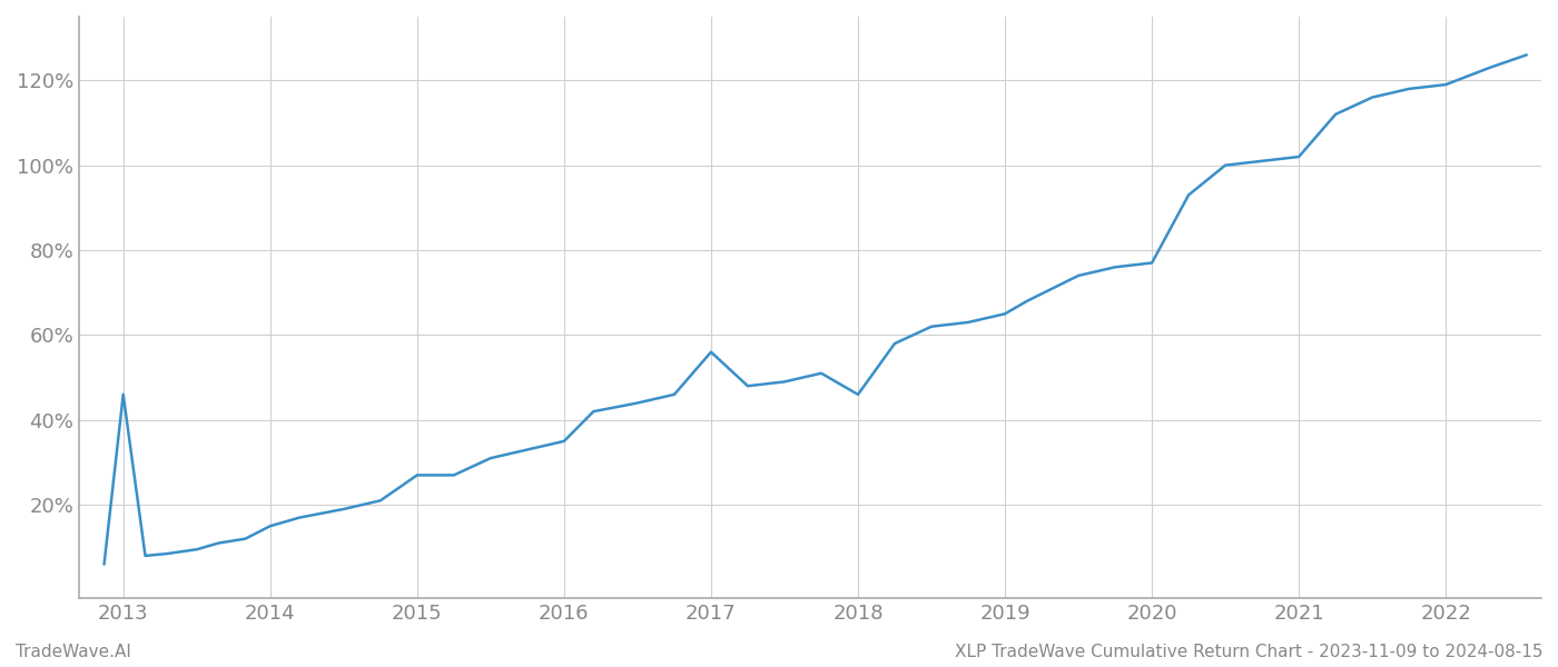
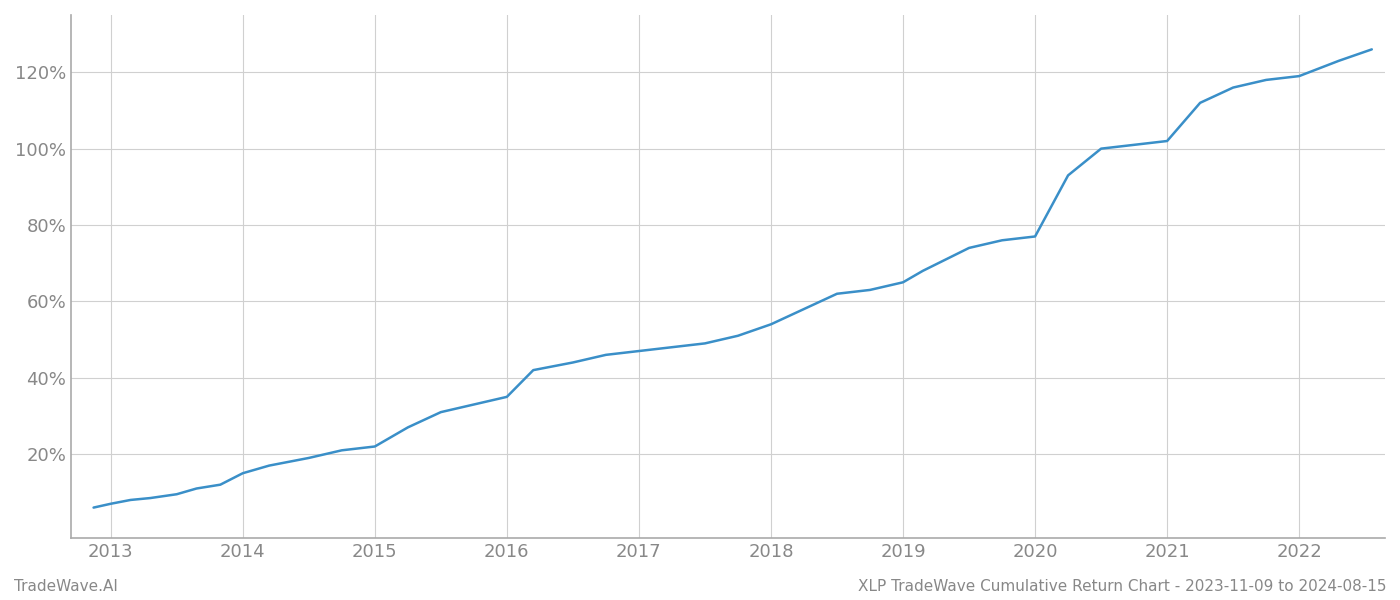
2013: 46.0% -> 7.0%
2015: 27.0% -> 22.0%
2017: 56.0% -> 47.0%
2018: 46.0% -> 54.0%
